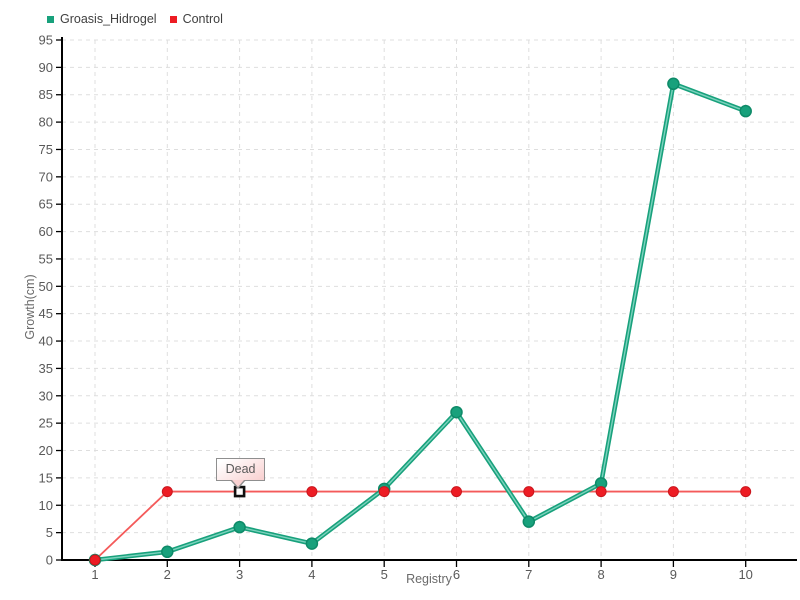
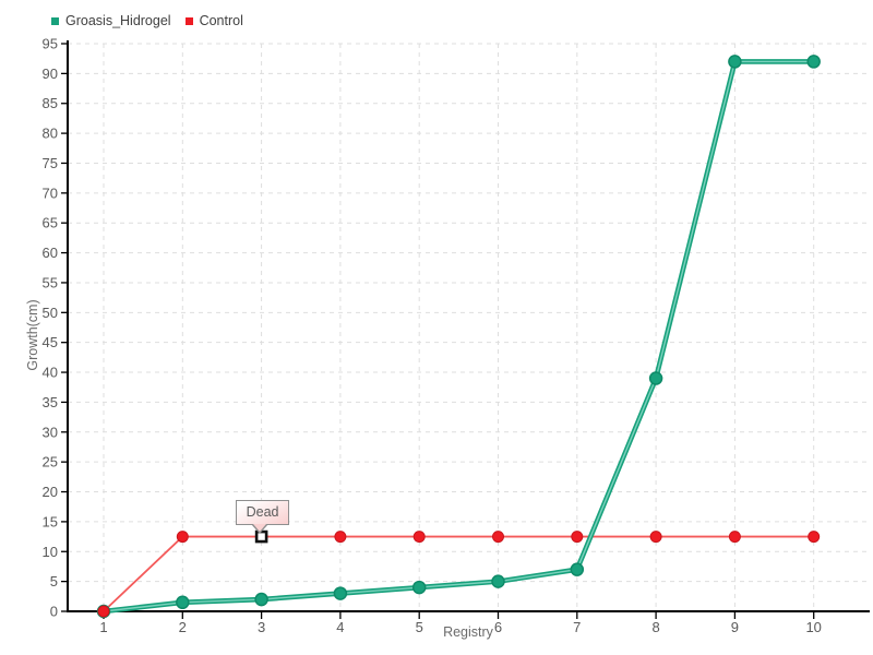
Groasis_Hidrogel/3: 6 -> 2
Groasis_Hidrogel/5: 13 -> 4
Groasis_Hidrogel/6: 27 -> 5
Groasis_Hidrogel/8: 14 -> 39
Groasis_Hidrogel/9: 87 -> 92
Groasis_Hidrogel/10: 82 -> 92
